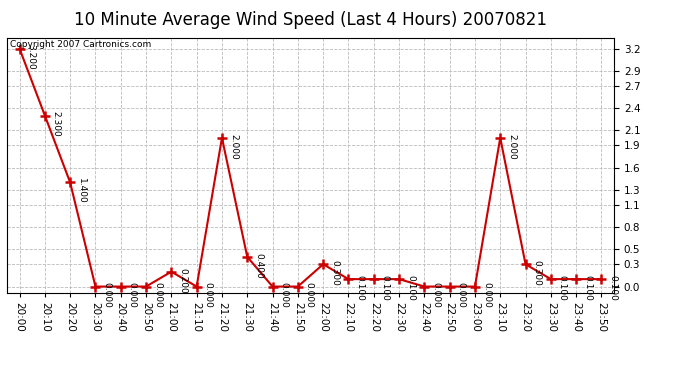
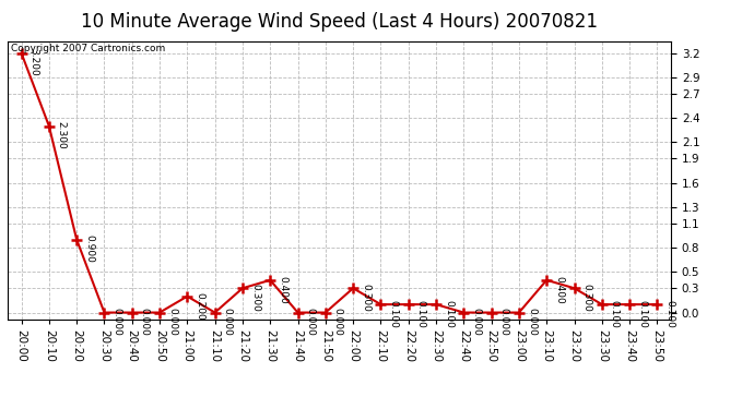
20:20: 1.400 -> 0.900
21:20: 2.000 -> 0.300
23:10: 2.000 -> 0.400
